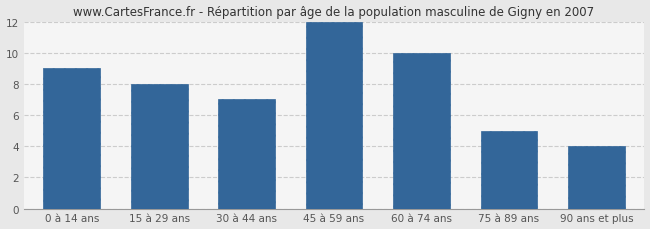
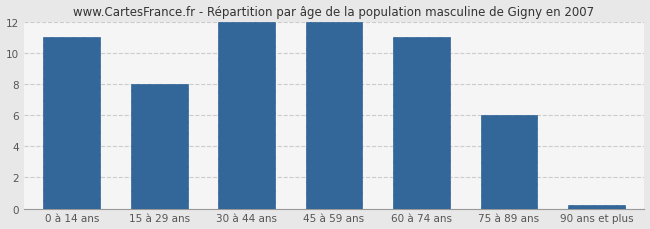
0 à 14 ans: 9.0 -> 11.0
30 à 44 ans: 7.0 -> 12.0
60 à 74 ans: 10.0 -> 11.0
75 à 89 ans: 5.0 -> 6.0
90 ans et plus: 4.0 -> 0.2
